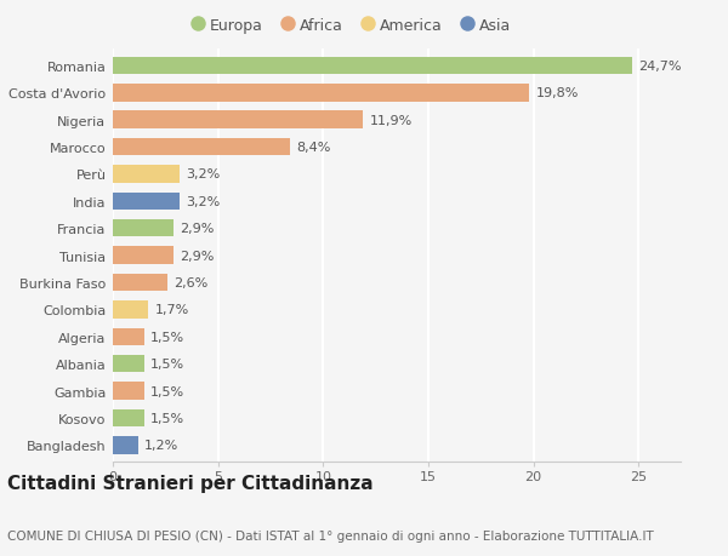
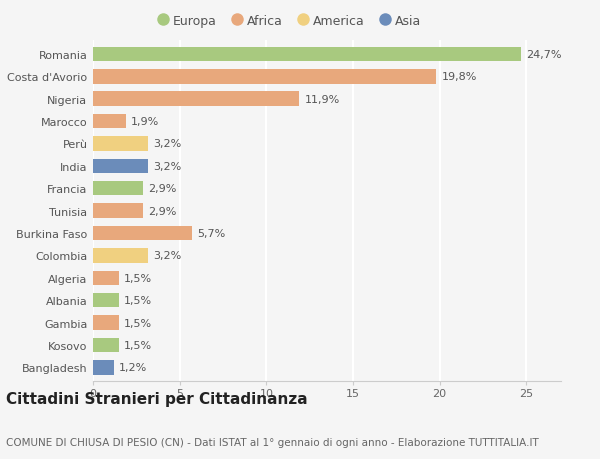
Marocco: 8,4% -> 1,9%
Burkina Faso: 2,6% -> 5,7%
Colombia: 1,7% -> 3,2%
